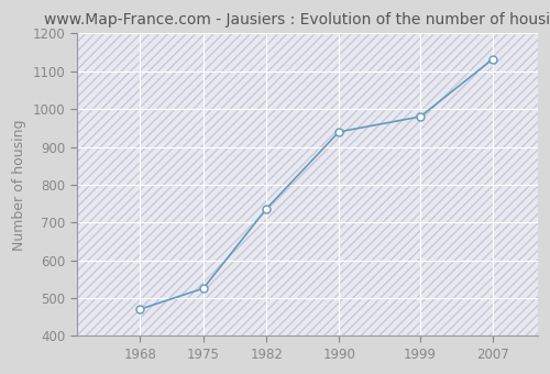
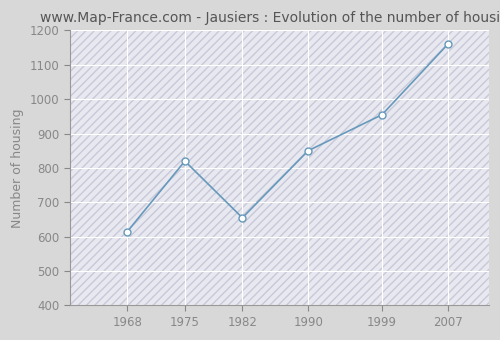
1968: 471 -> 615
1975: 526 -> 820
1982: 737 -> 655
1990: 940 -> 850
1999: 980 -> 955
2007: 1132 -> 1160
